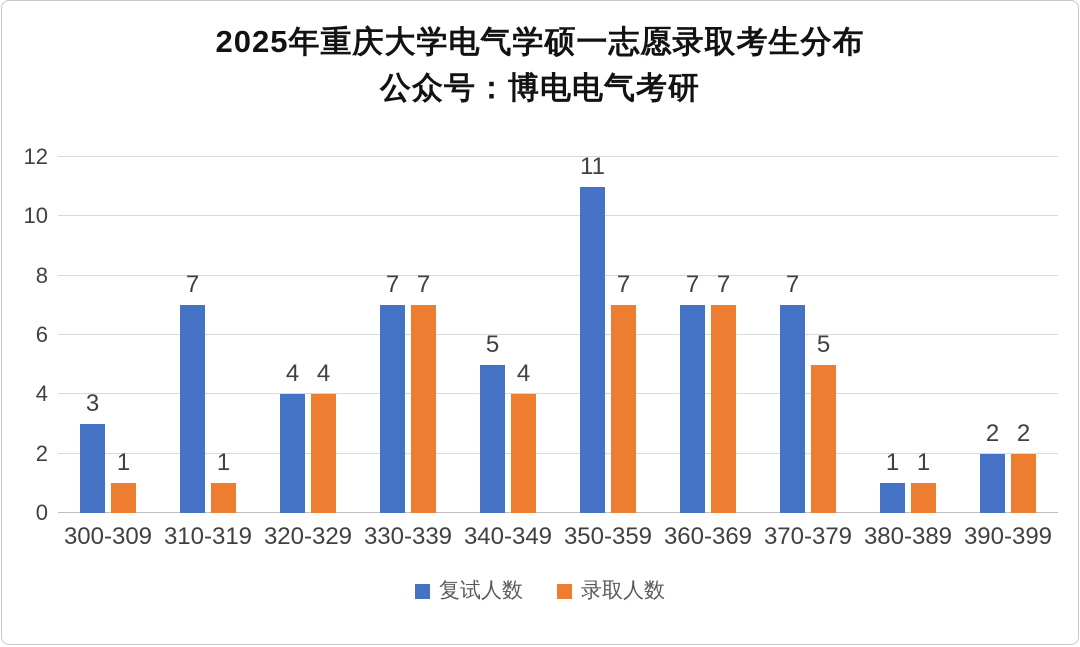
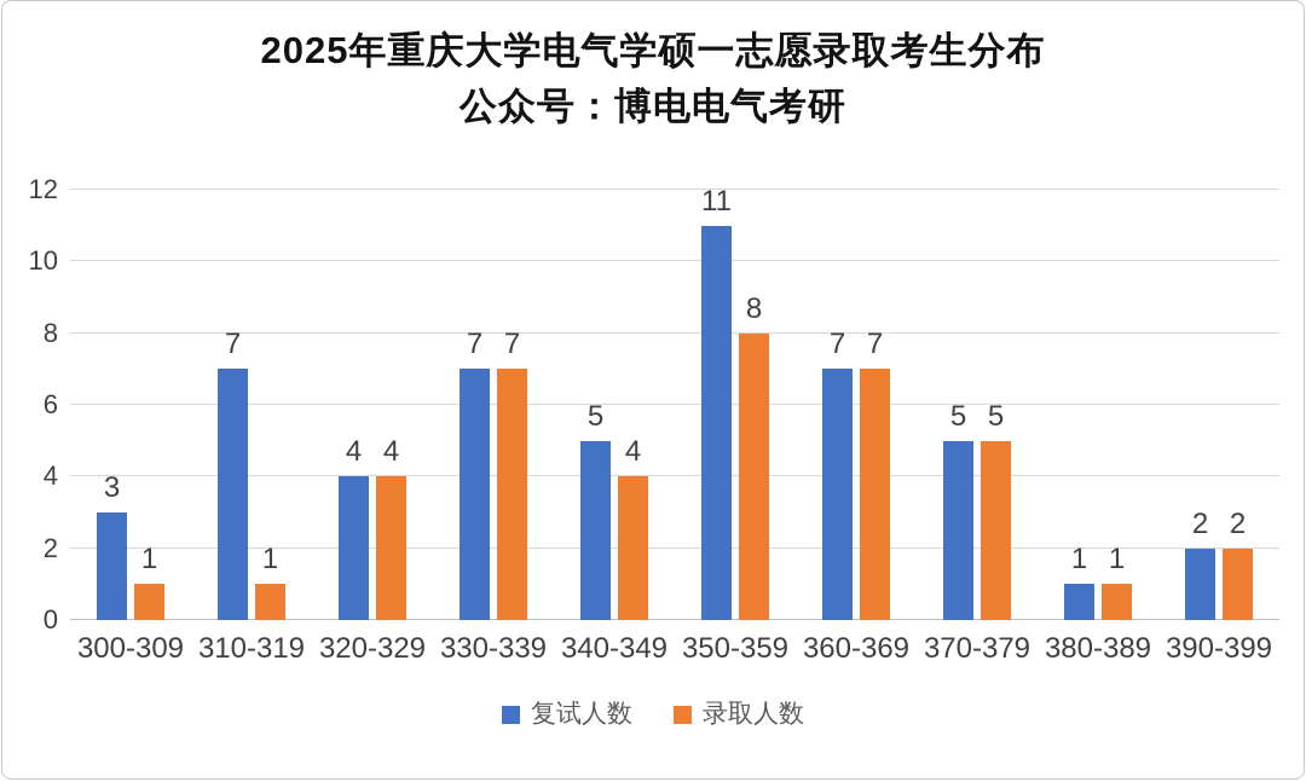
录取人数/350-359: 7 -> 8
复试人数/370-379: 7 -> 5
